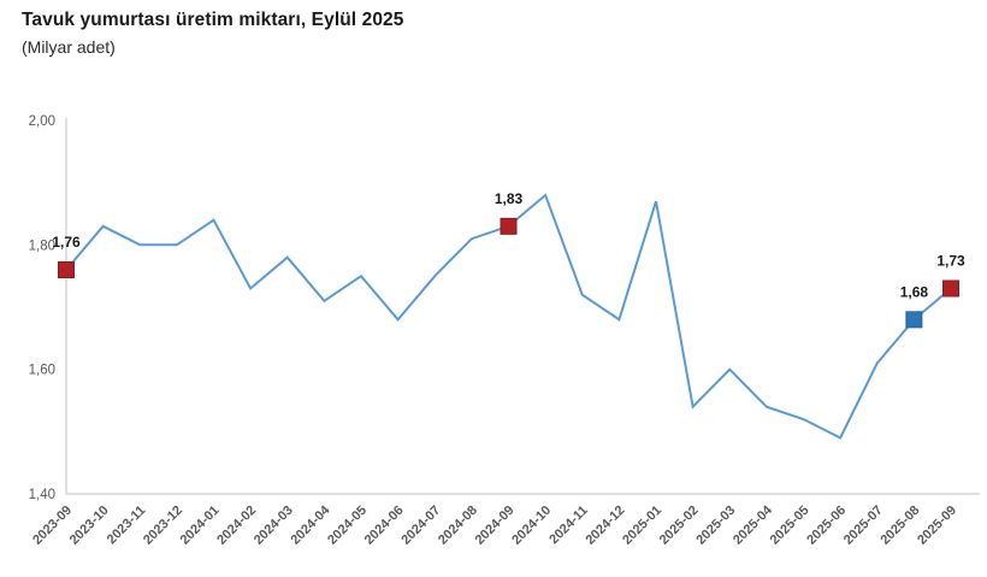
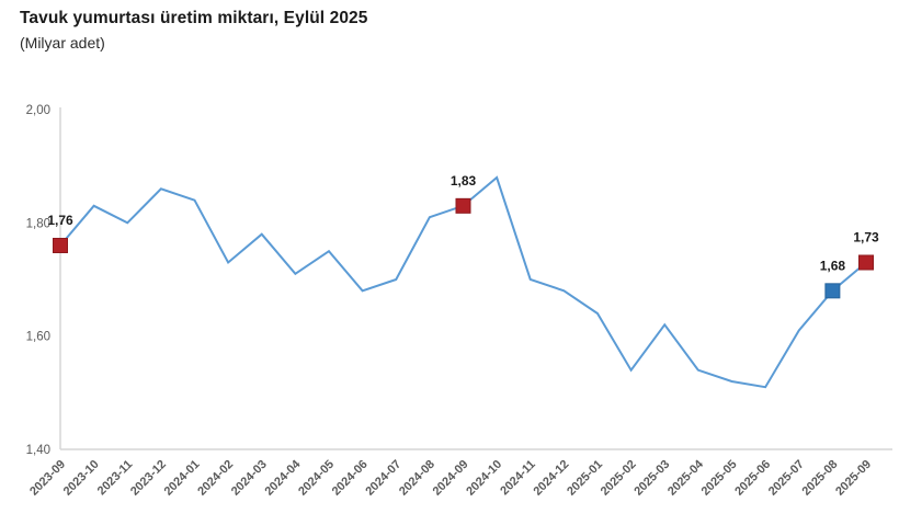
2023-12: 1,80 -> 1,86
2024-07: 1,75 -> 1,70
2024-11: 1,72 -> 1,70
2025-01: 1,87 -> 1,64
2025-03: 1,60 -> 1,62
2025-06: 1,49 -> 1,51
